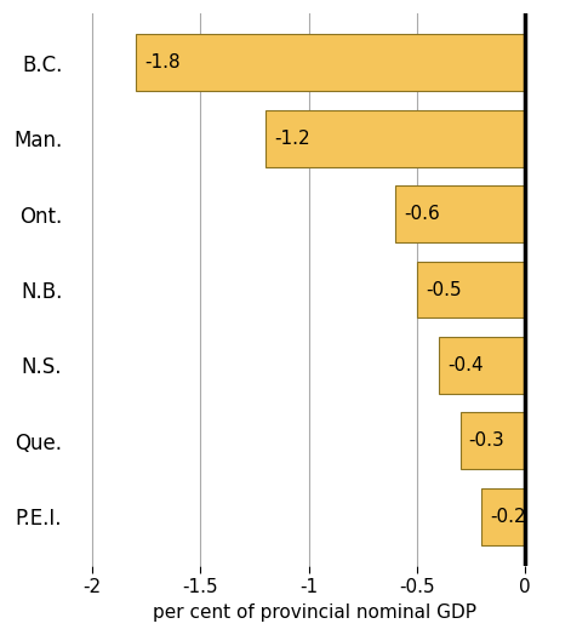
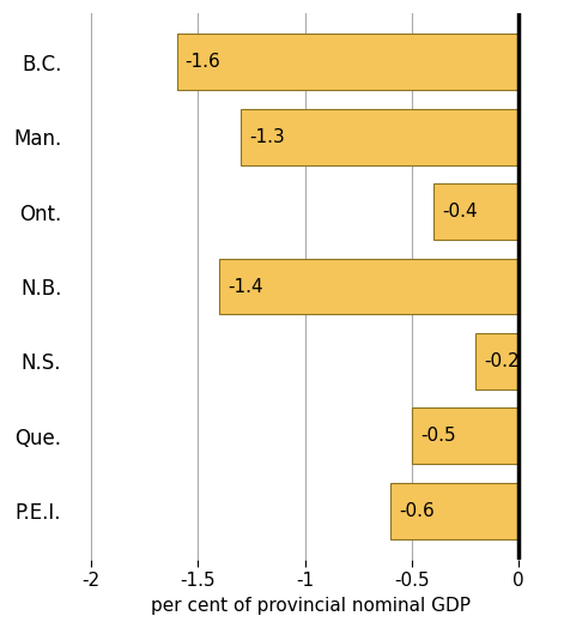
B.C.: -1.8 -> -1.6
Man.: -1.2 -> -1.3
Ont.: -0.6 -> -0.4
N.B.: -0.5 -> -1.4
N.S.: -0.4 -> -0.2
Que.: -0.3 -> -0.5
P.E.I.: -0.2 -> -0.6
